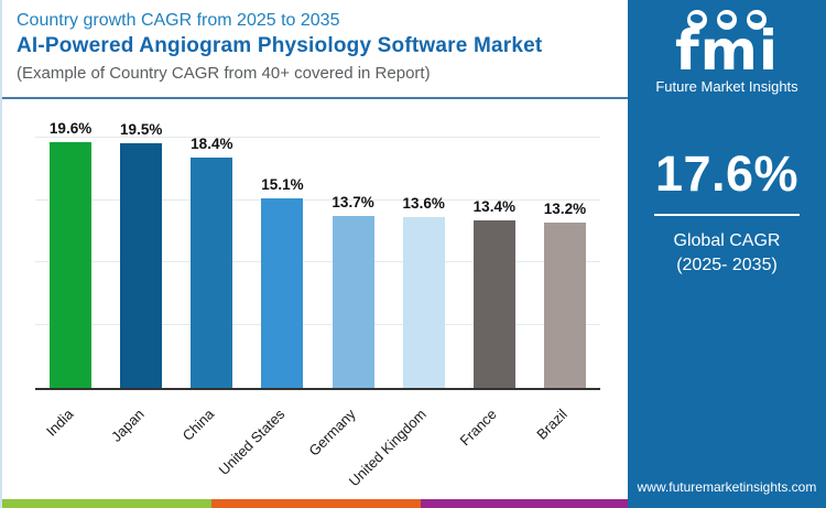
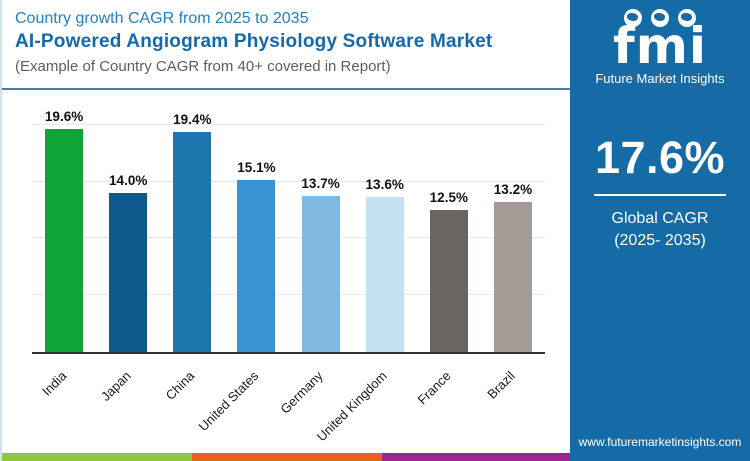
Japan: 19.5% -> 14.0%
China: 18.4% -> 19.4%
France: 13.4% -> 12.5%
